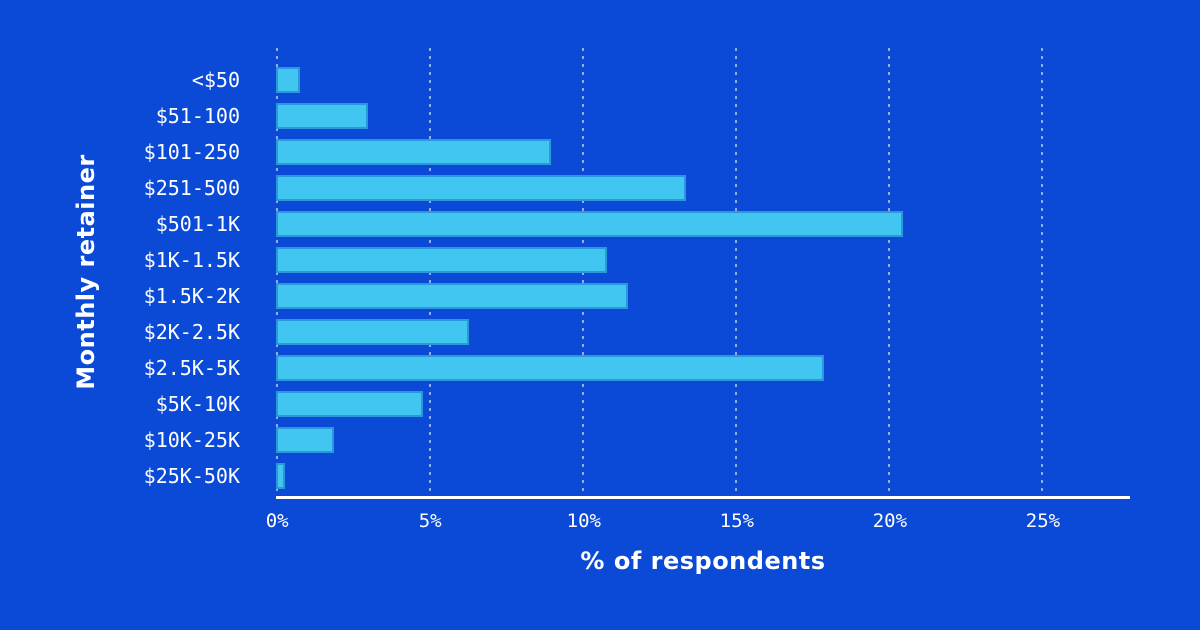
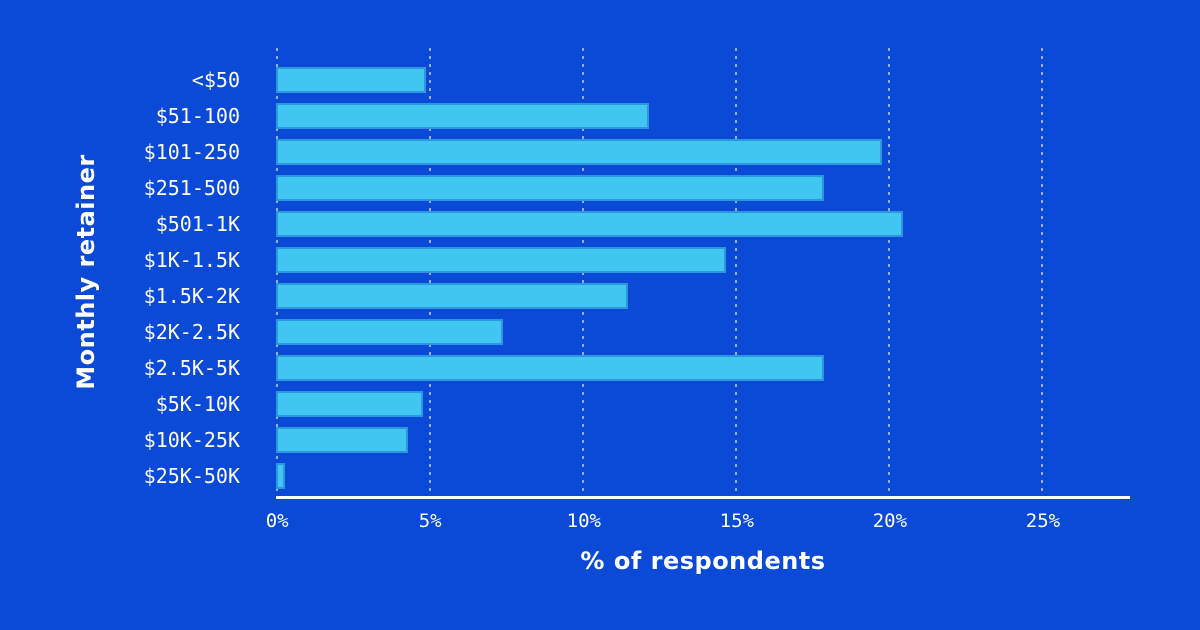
<$50: 0.8% -> 4.9%
$51-100: 3.0% -> 12.2%
$101-250: 9.0% -> 19.8%
$251-500: 13.4% -> 17.9%
$1K-1.5K: 10.8% -> 14.7%
$2K-2.5K: 6.3% -> 7.4%
$10K-25K: 1.9% -> 4.3%
